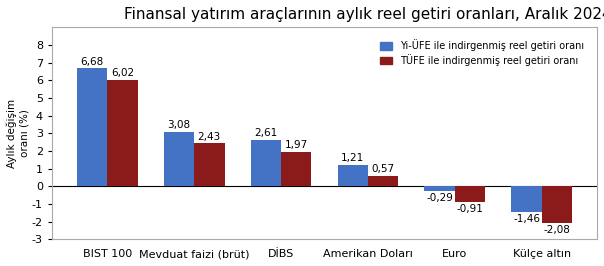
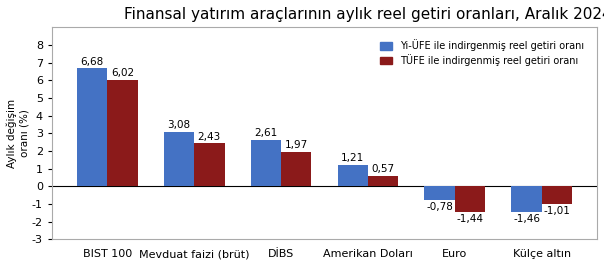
Yi-ÜFE ile indirgenmiş reel getiri oranı/Euro: -0,29 -> -0,78
TÜFE ile indirgenmiş reel getiri oranı/Euro: -0,91 -> -1,44
TÜFE ile indirgenmiş reel getiri oranı/Külçe altın: -2,08 -> -1,01
